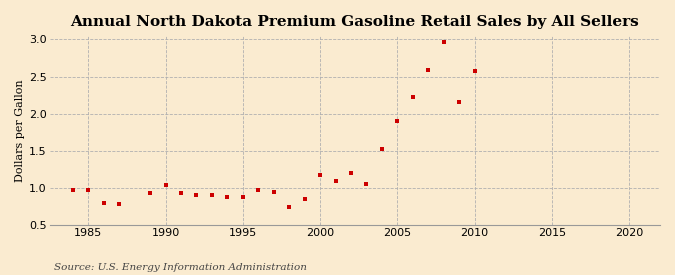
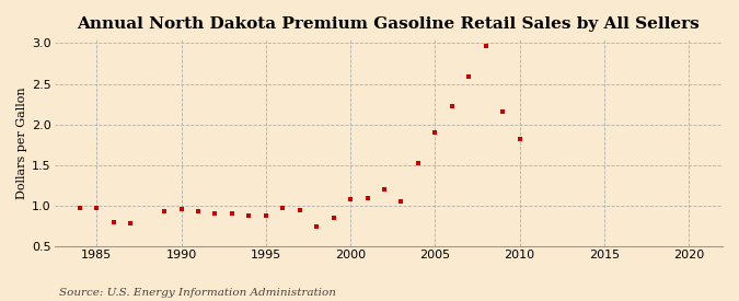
1990: 1.04 -> 0.96
2000: 1.17 -> 1.08
2010: 2.57 -> 1.82
